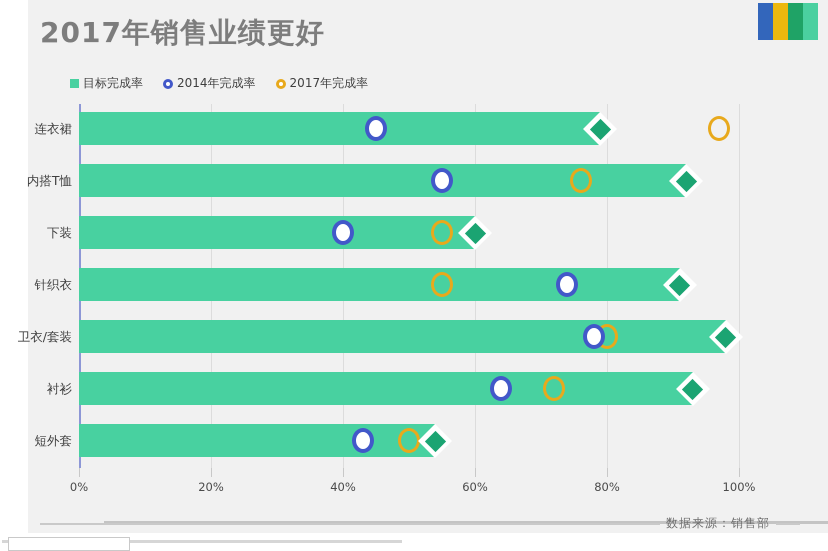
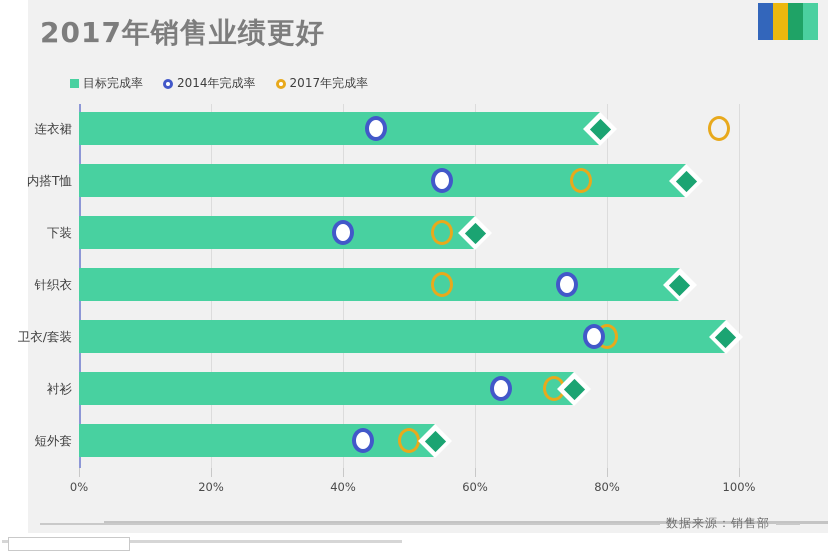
目标完成率/衬衫: 93% -> 75%
